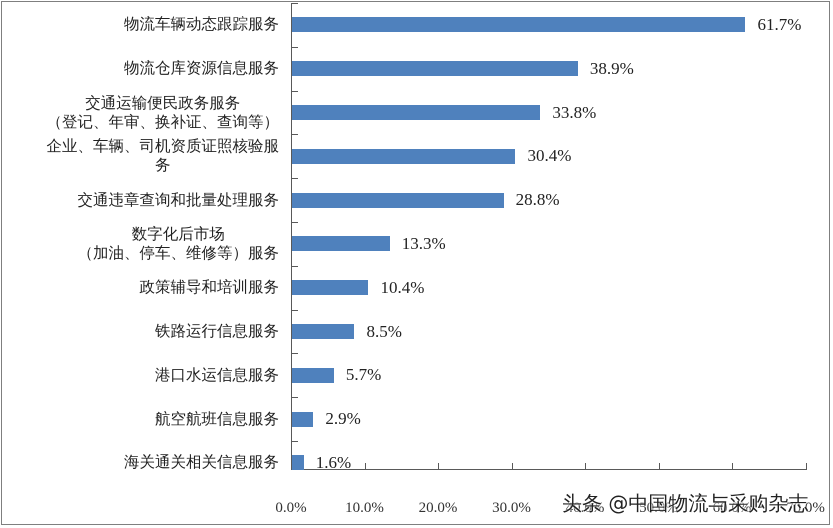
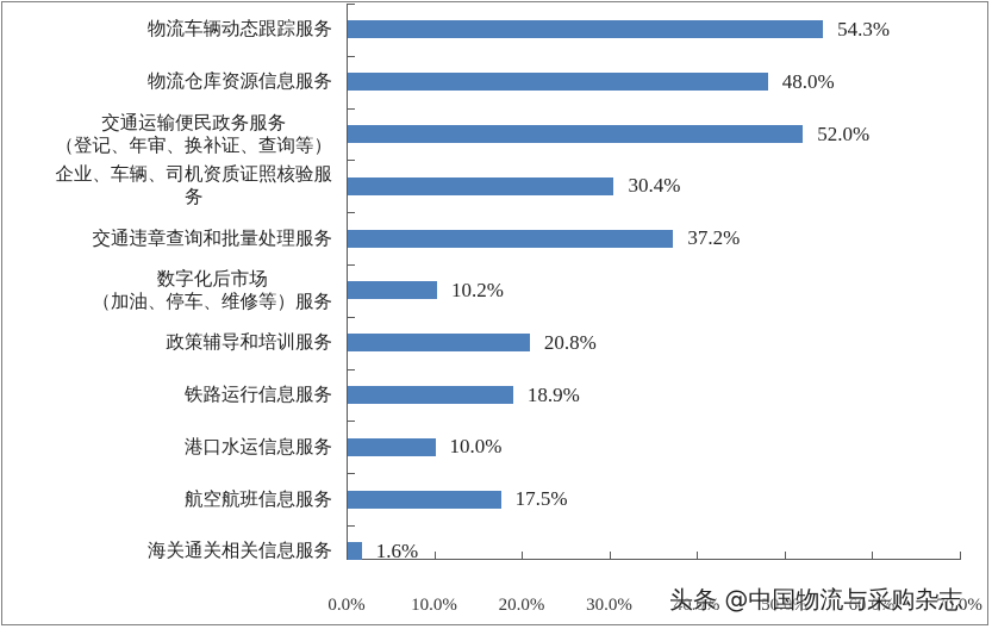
物流车辆动态跟踪服务: 61.7% -> 54.3%
物流仓库资源信息服务: 38.9% -> 48.0%
交通运输便民政务服务（登记、年审、换补证、查询等）: 33.8% -> 52.0%
交通违章查询和批量处理服务: 28.8% -> 37.2%
数字化后市场（加油、停车、维修等）服务: 13.3% -> 10.2%
政策辅导和培训服务: 10.4% -> 20.8%
铁路运行信息服务: 8.5% -> 18.9%
港口水运信息服务: 5.7% -> 10.0%
航空航班信息服务: 2.9% -> 17.5%
